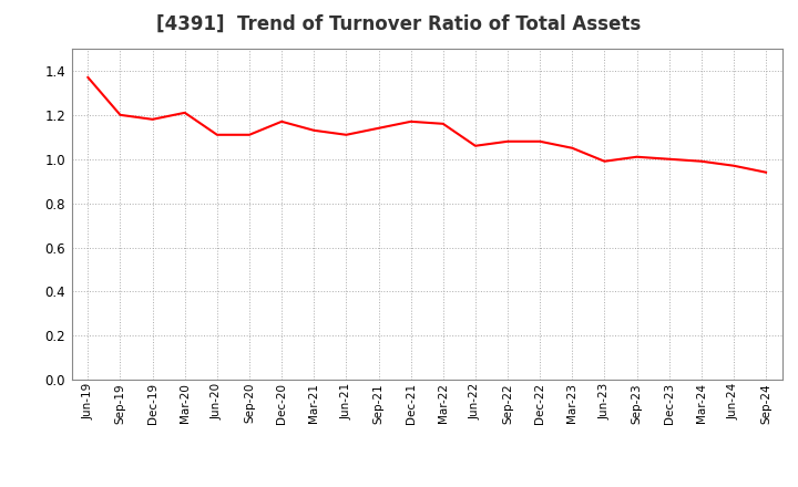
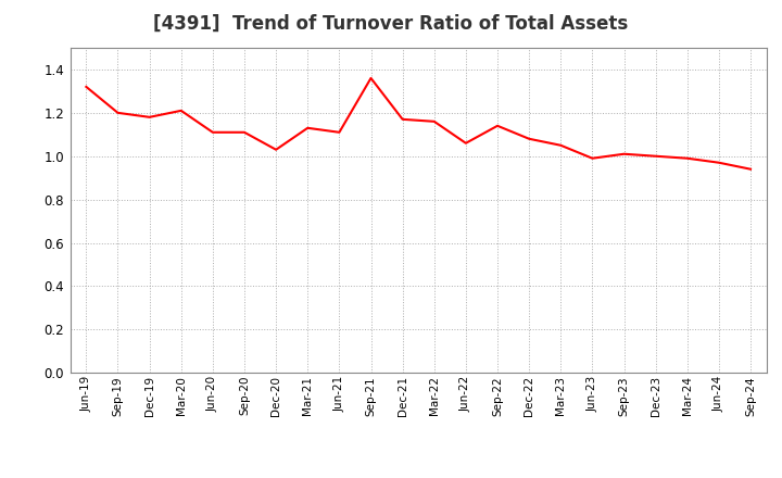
Jun-19: 1.37 -> 1.32
Dec-20: 1.17 -> 1.03
Sep-21: 1.14 -> 1.36
Sep-22: 1.08 -> 1.14
